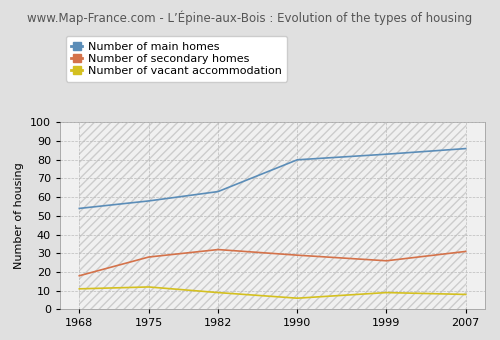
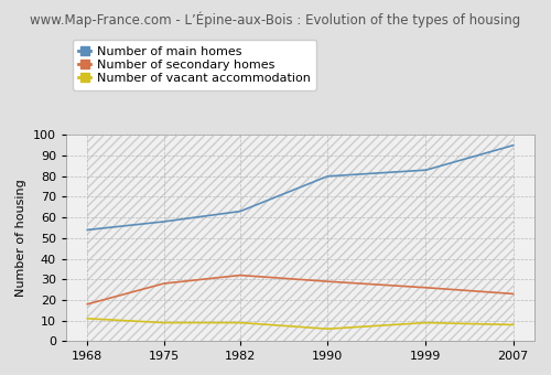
Number of vacant accommodation/1975: 12 -> 9
Number of main homes/2007: 86 -> 95
Number of secondary homes/2007: 31 -> 23
